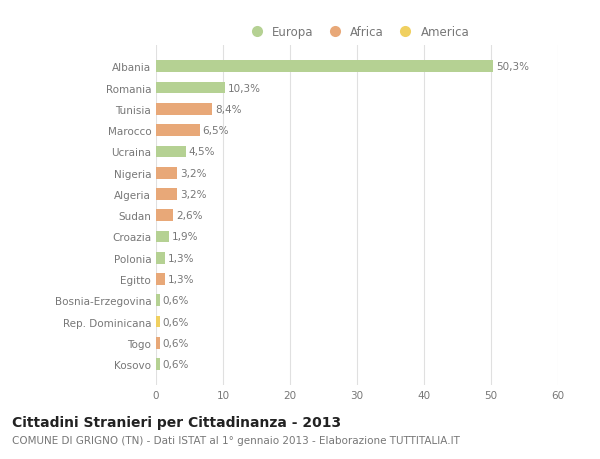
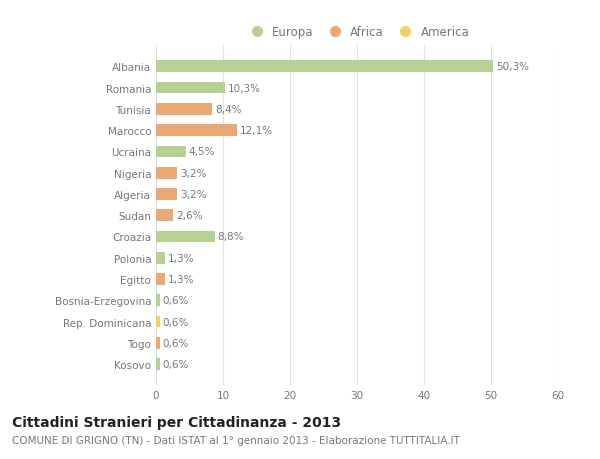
Marocco: 6,5% -> 12,1%
Croazia: 1,9% -> 8,8%
